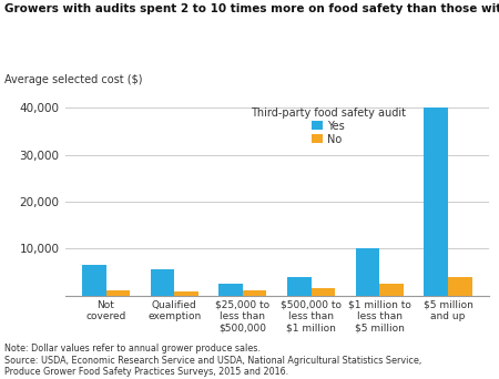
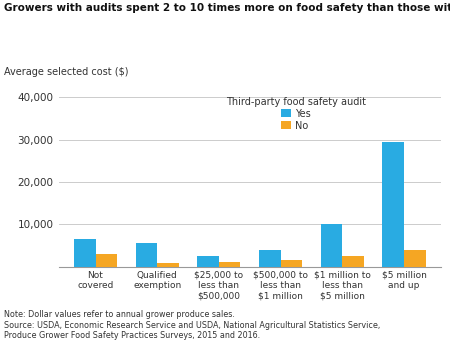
No/Not covered: 1,200 -> 3,000
Yes/$5 million and up: 40,000 -> 29,500
